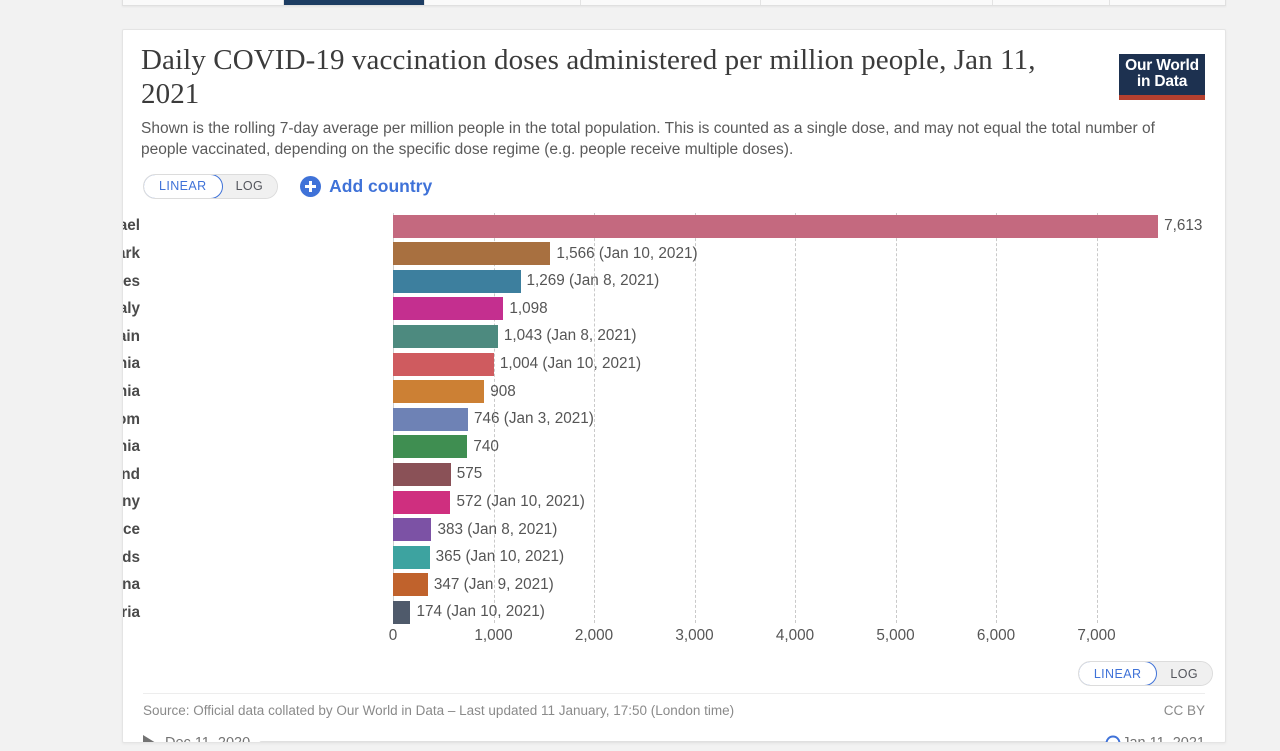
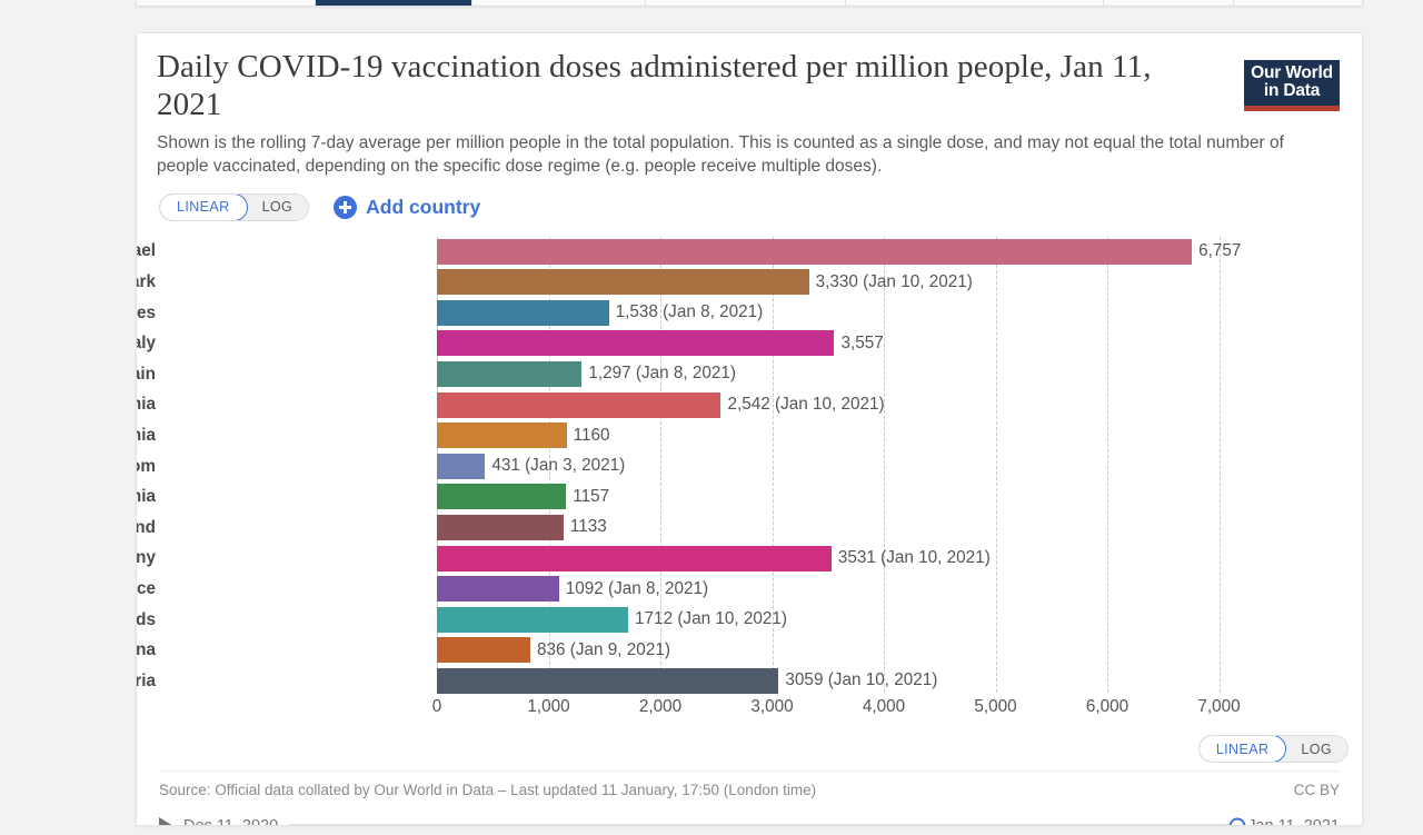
Israel: 7,613 -> 6,757
Denmark: 1,566 -> 3,330
United States: 1,269 -> 1,538
Italy: 1,098 -> 3,557
Spain: 1,043 -> 1,297
Slovenia: 1,004 -> 2,542
Estonia: 908 -> 1160
United Kingdom: 746 -> 431
Romania: 740 -> 1157
Poland: 575 -> 1133
Germany: 572 -> 3531
France: 383 -> 1092
Netherlands: 365 -> 1712
China: 347 -> 836
Bulgaria: 174 -> 3059
